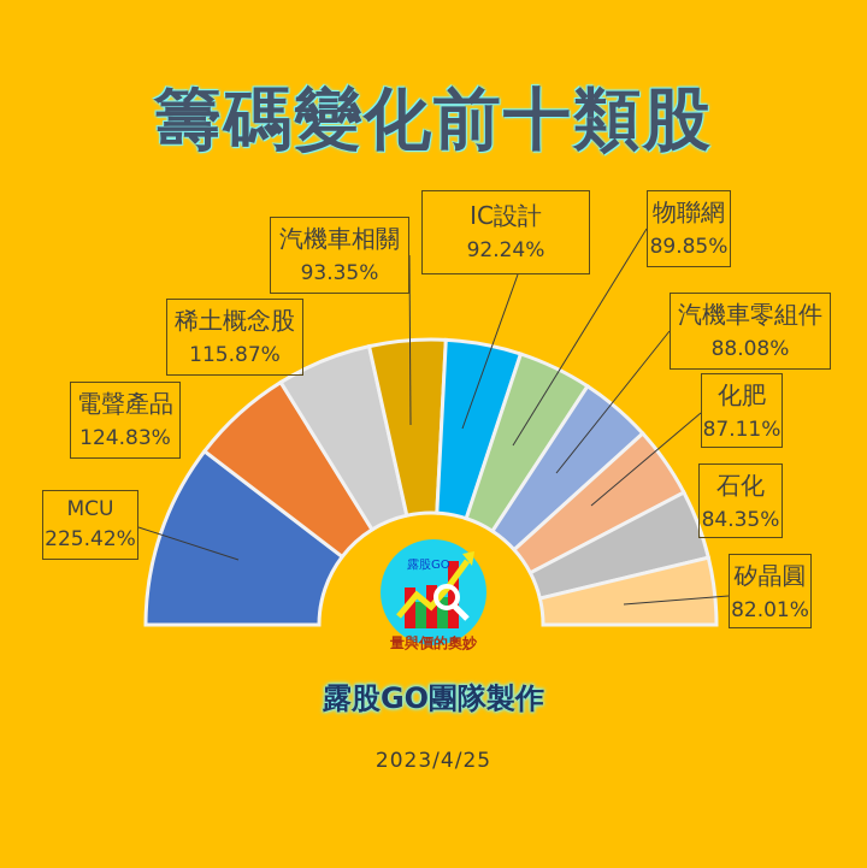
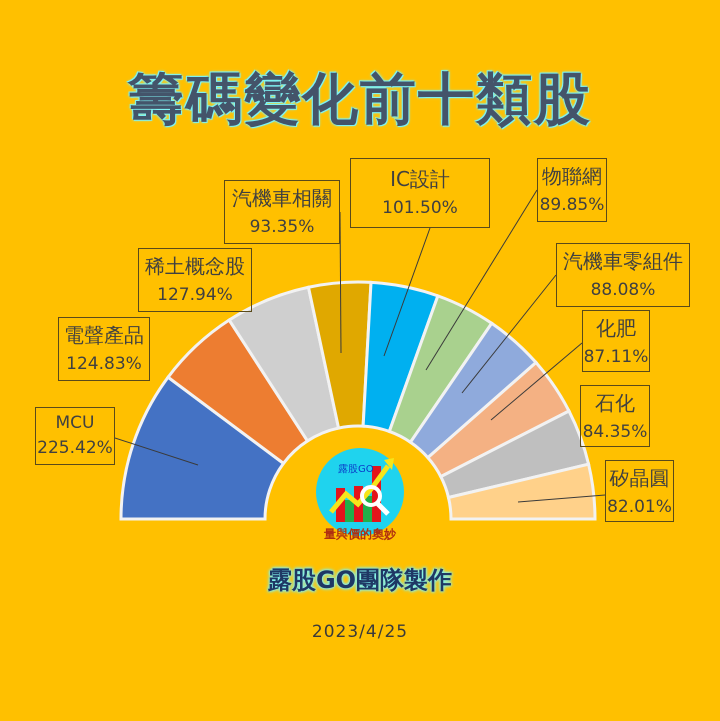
稀土概念股: 115.87% -> 127.94%
IC設計: 92.24% -> 101.50%
